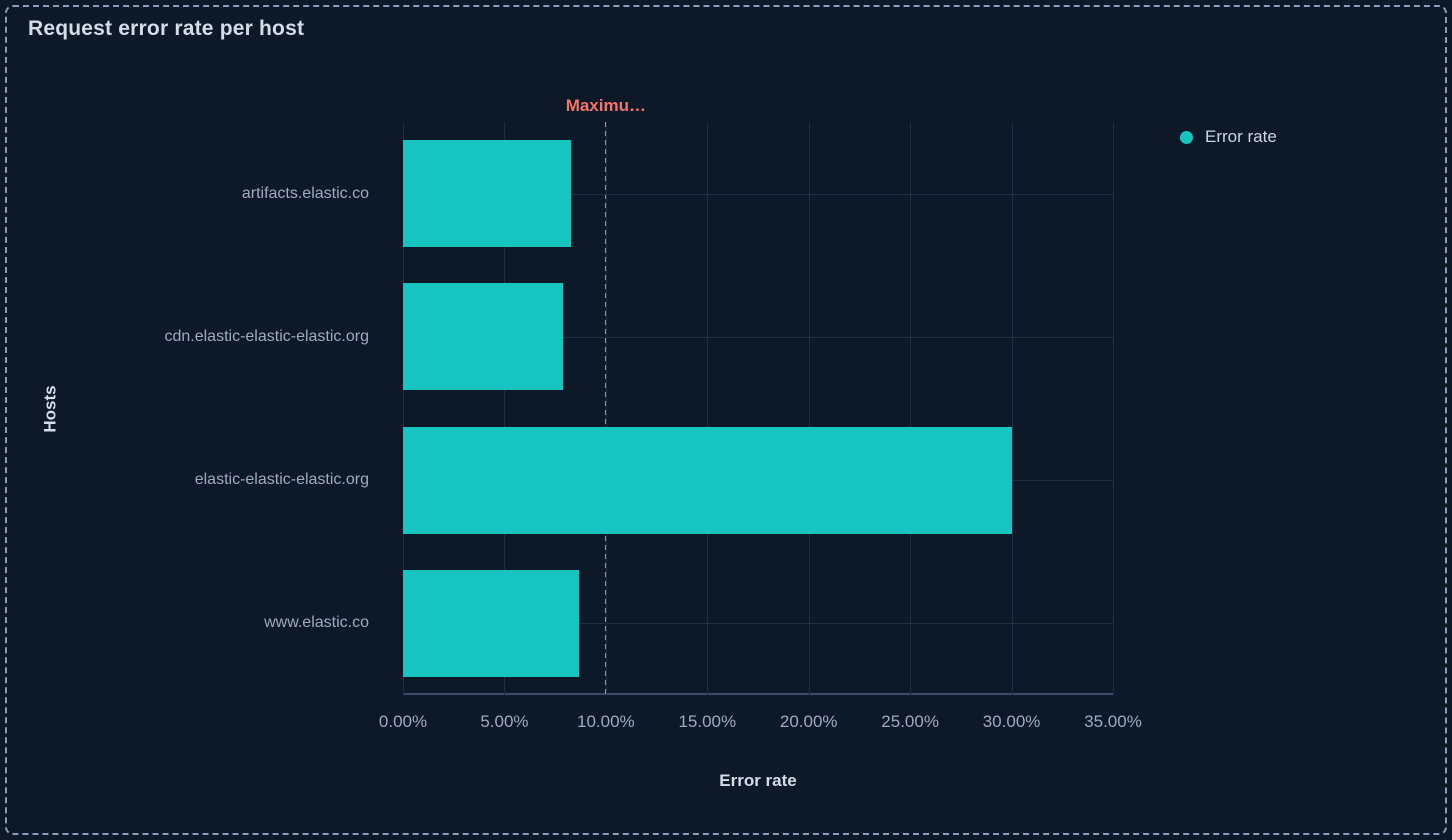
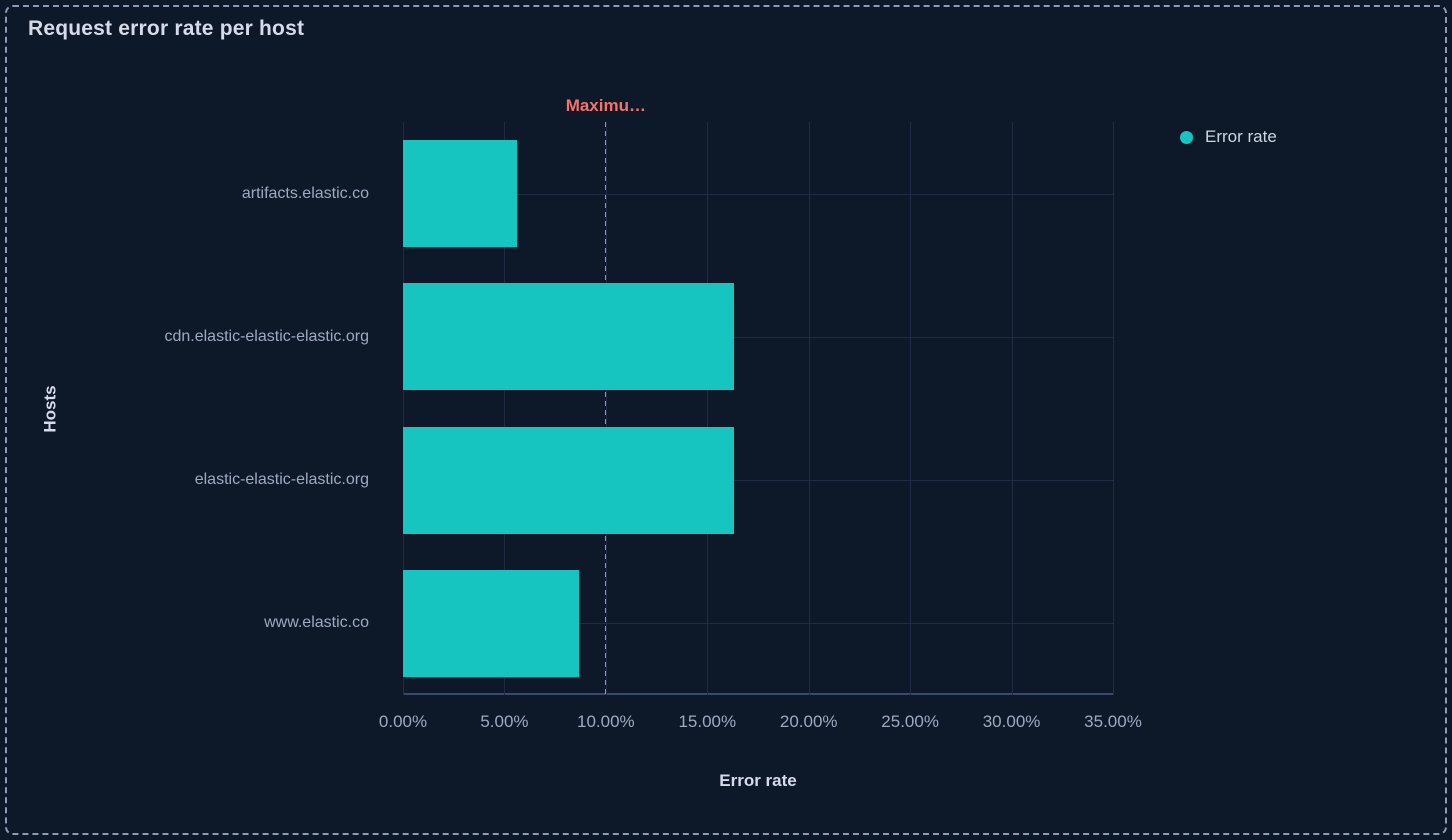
artifacts.elastic.co: 8.3% -> 5.6%
cdn.elastic-elastic-elastic.org: 7.9% -> 16.3%
elastic-elastic-elastic.org: 30.0% -> 16.3%
